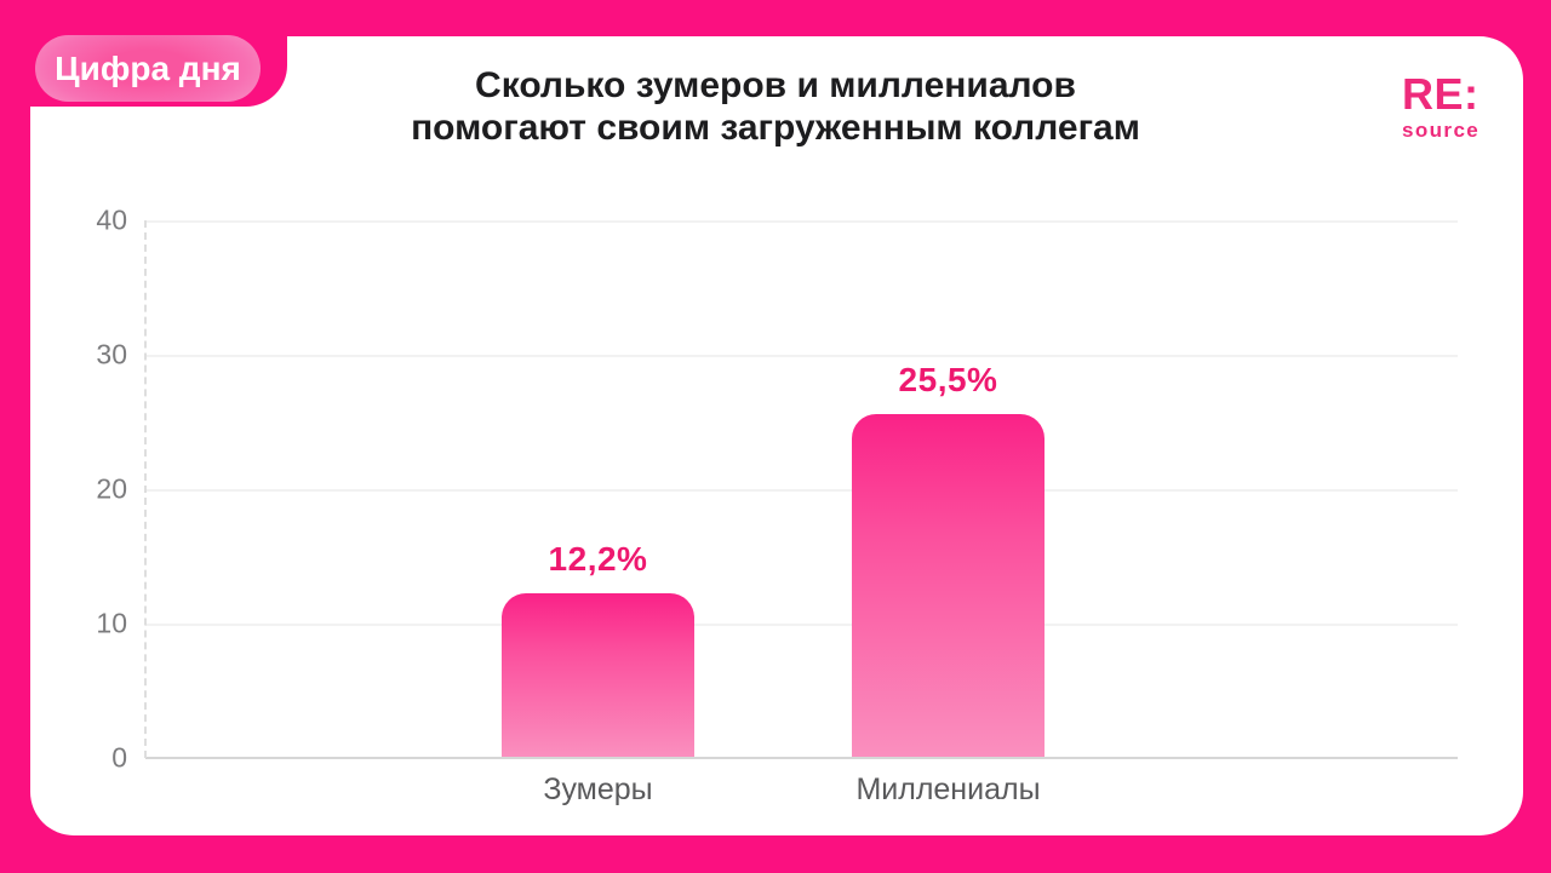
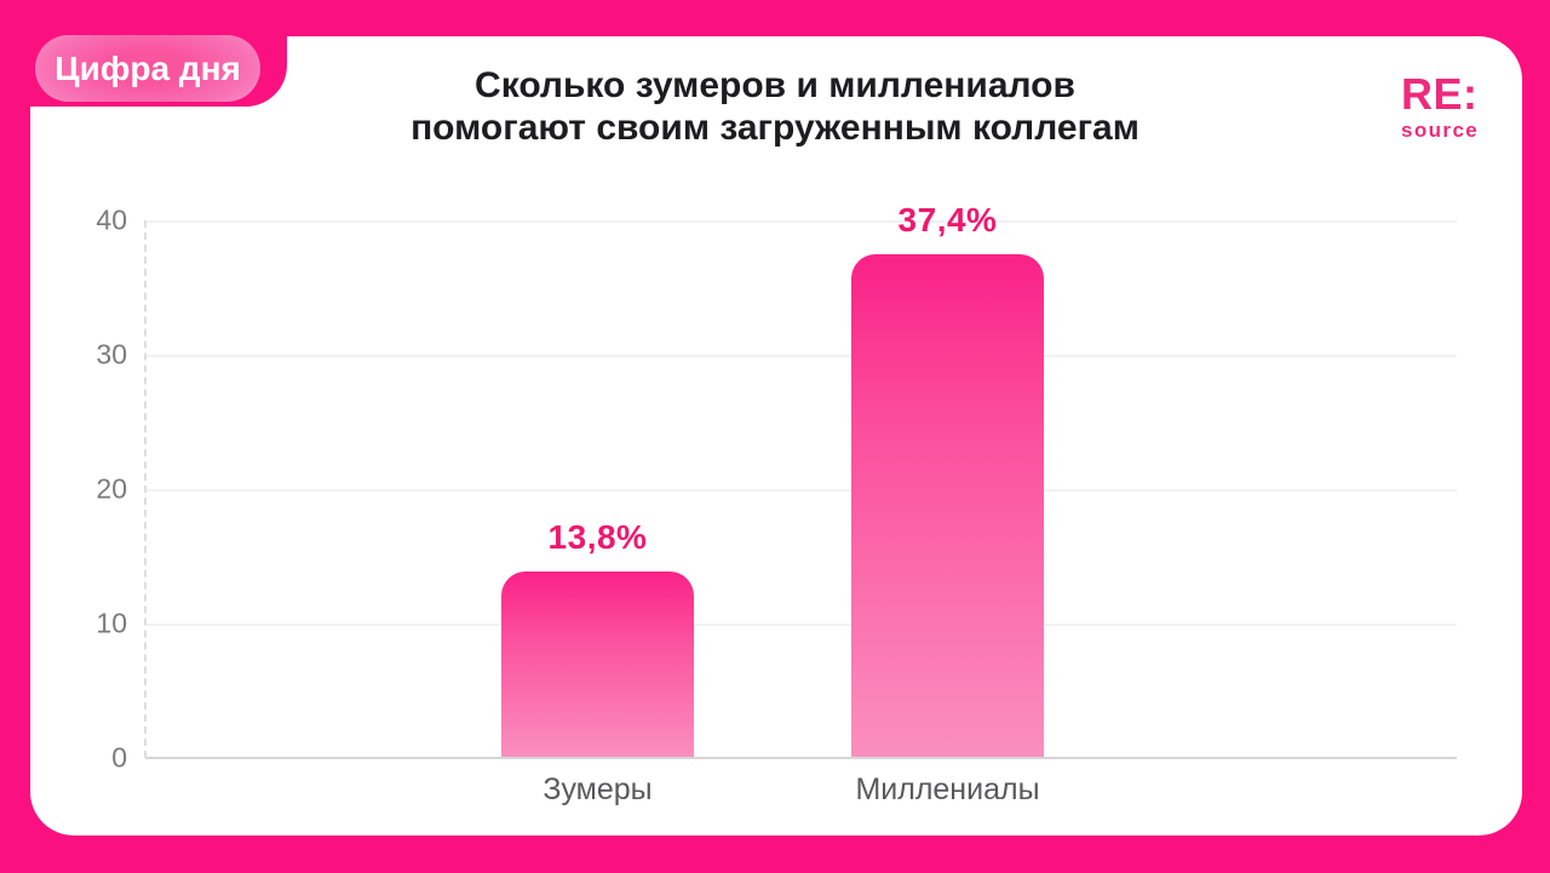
Зумеры: 12,2% -> 13,8%
Миллениалы: 25,5% -> 37,4%
